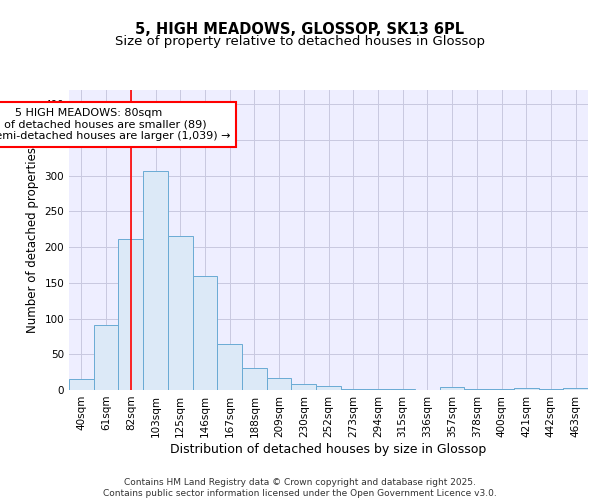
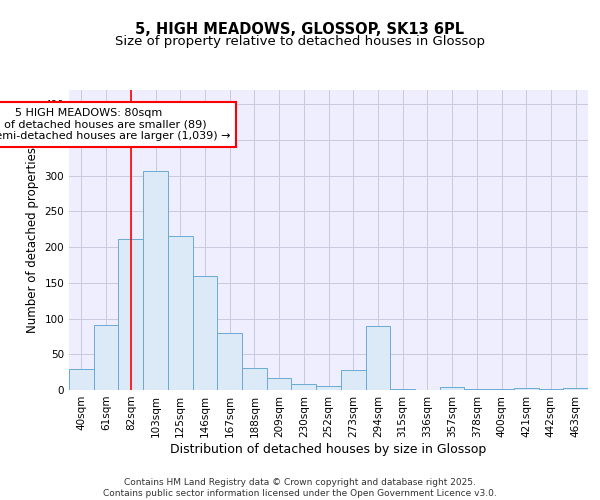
40sqm: 15 -> 30
167sqm: 64 -> 80
273sqm: 2 -> 28
294sqm: 1 -> 90
